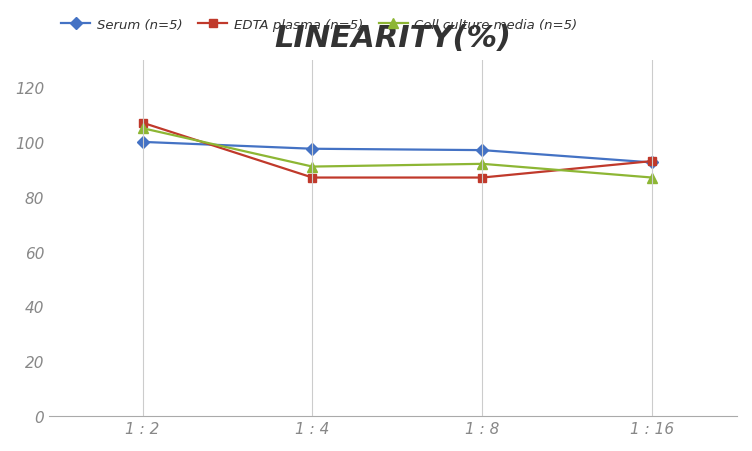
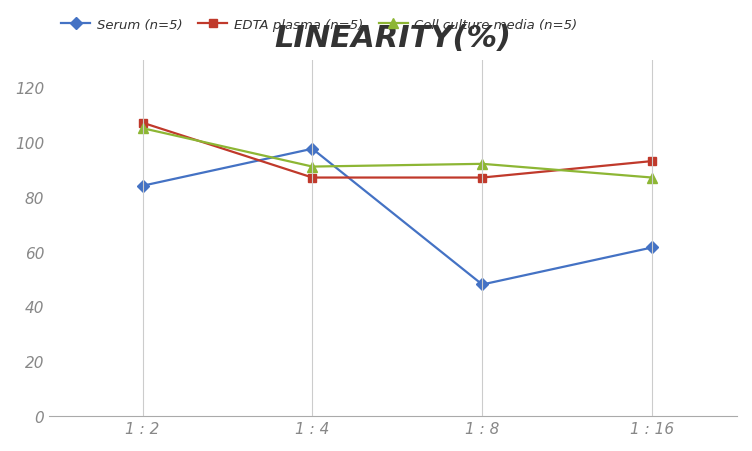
Serum (n=5)/1 : 2: 100.0 -> 84.0
Serum (n=5)/1 : 8: 97.0 -> 48.0
Serum (n=5)/1 : 16: 92.5 -> 61.5
